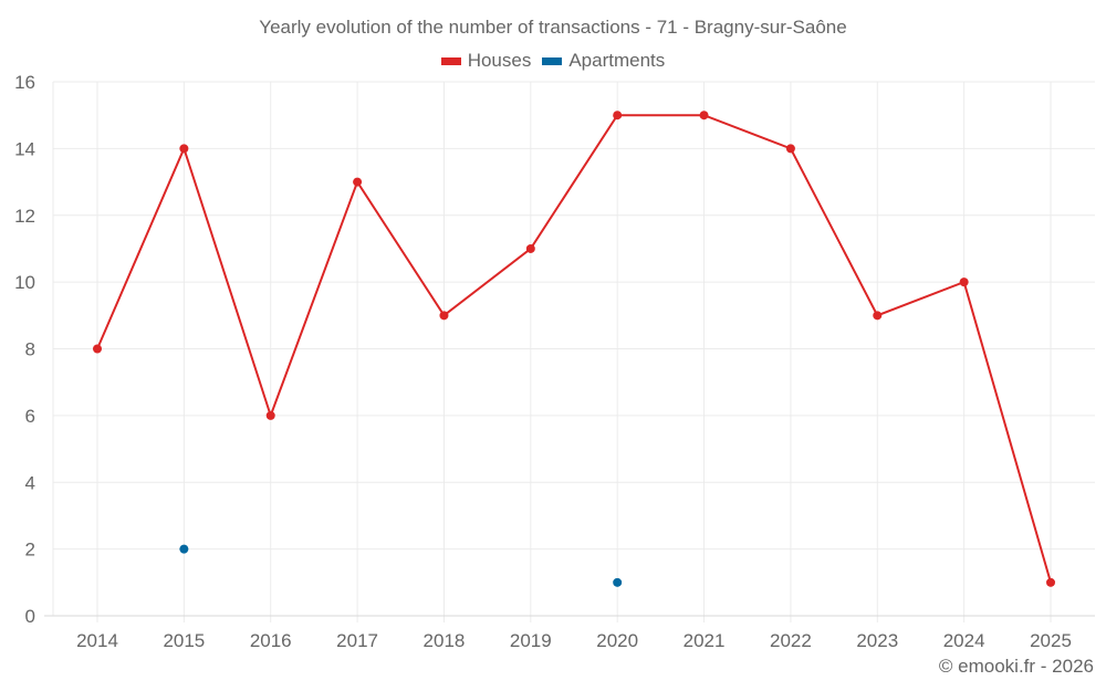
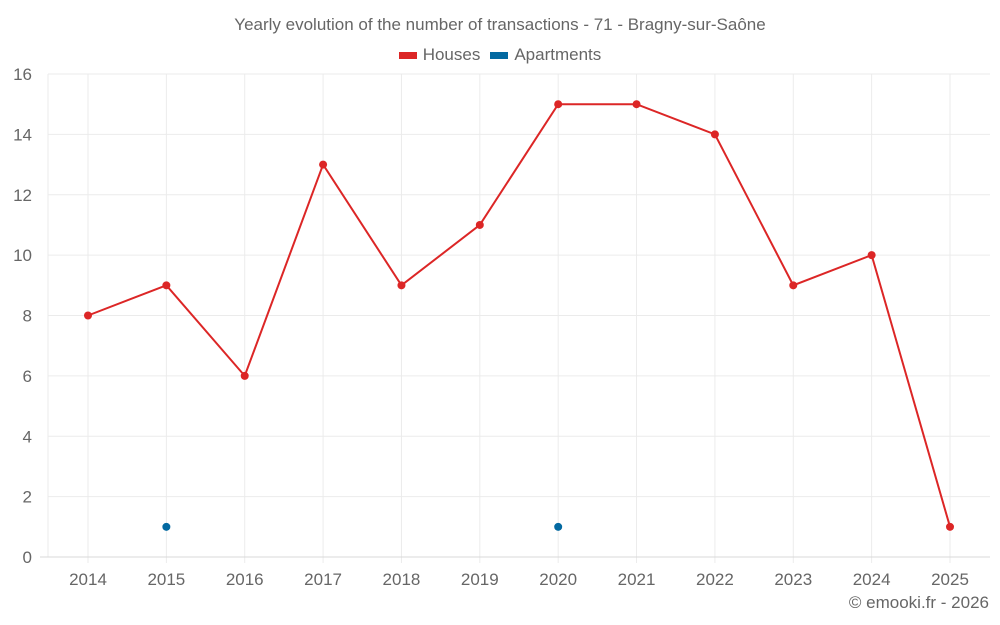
Houses/2015: 14 -> 9
Apartments/2015: 2 -> 1
